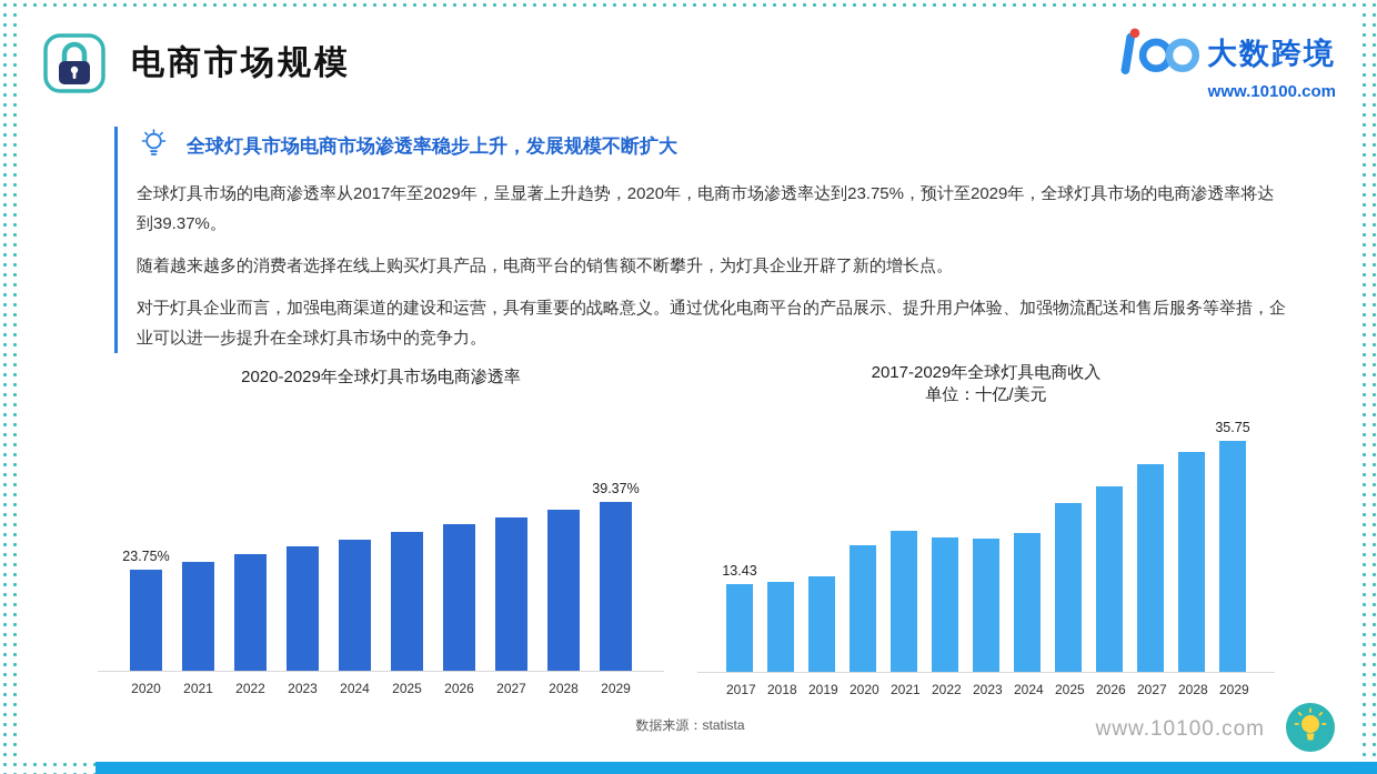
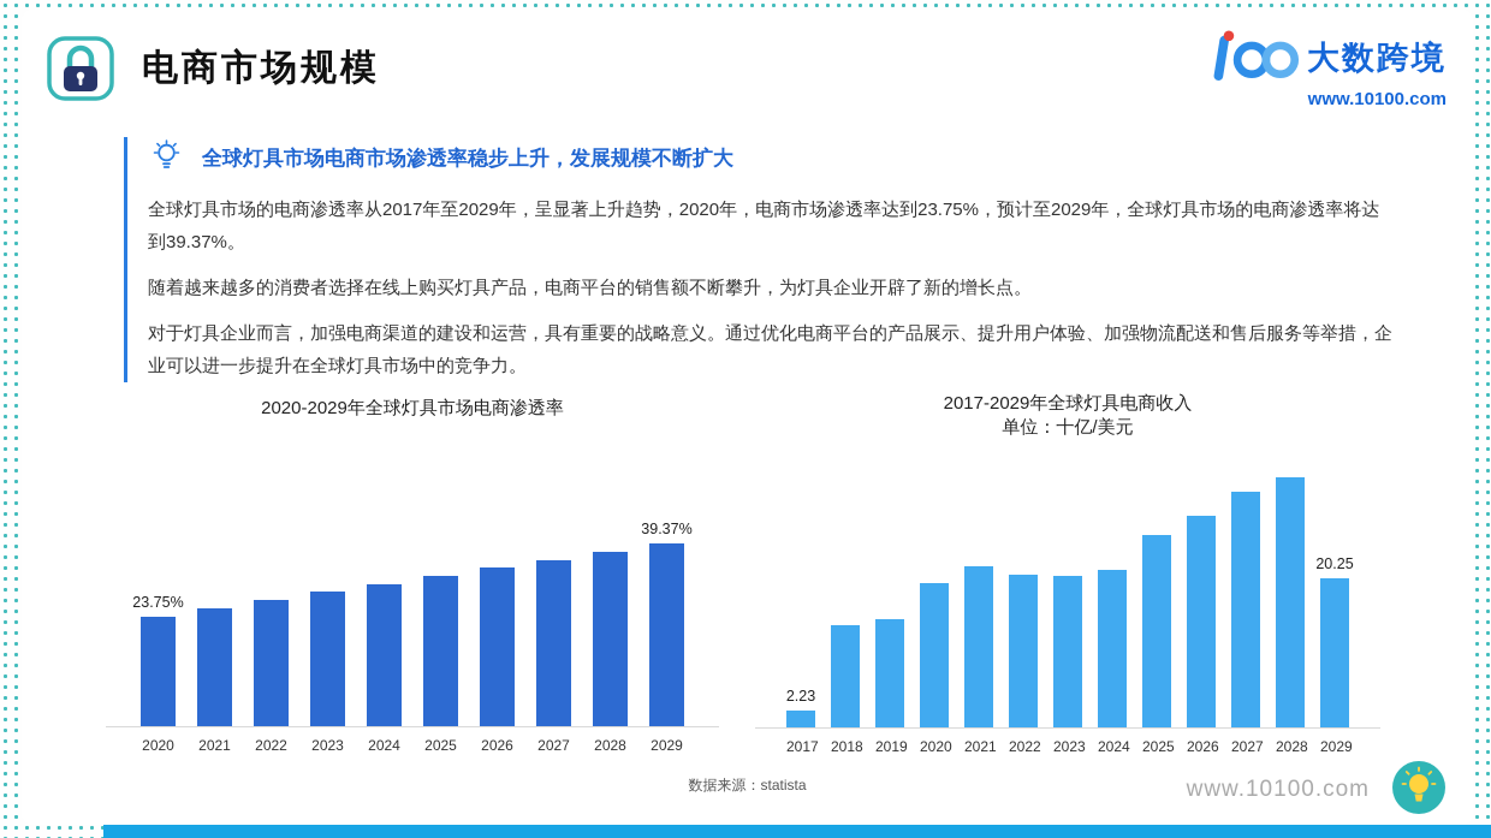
2017-2029年全球灯具电商收入/2017: 13.43 -> 2.23
2017-2029年全球灯具电商收入/2029: 35.75 -> 20.25
